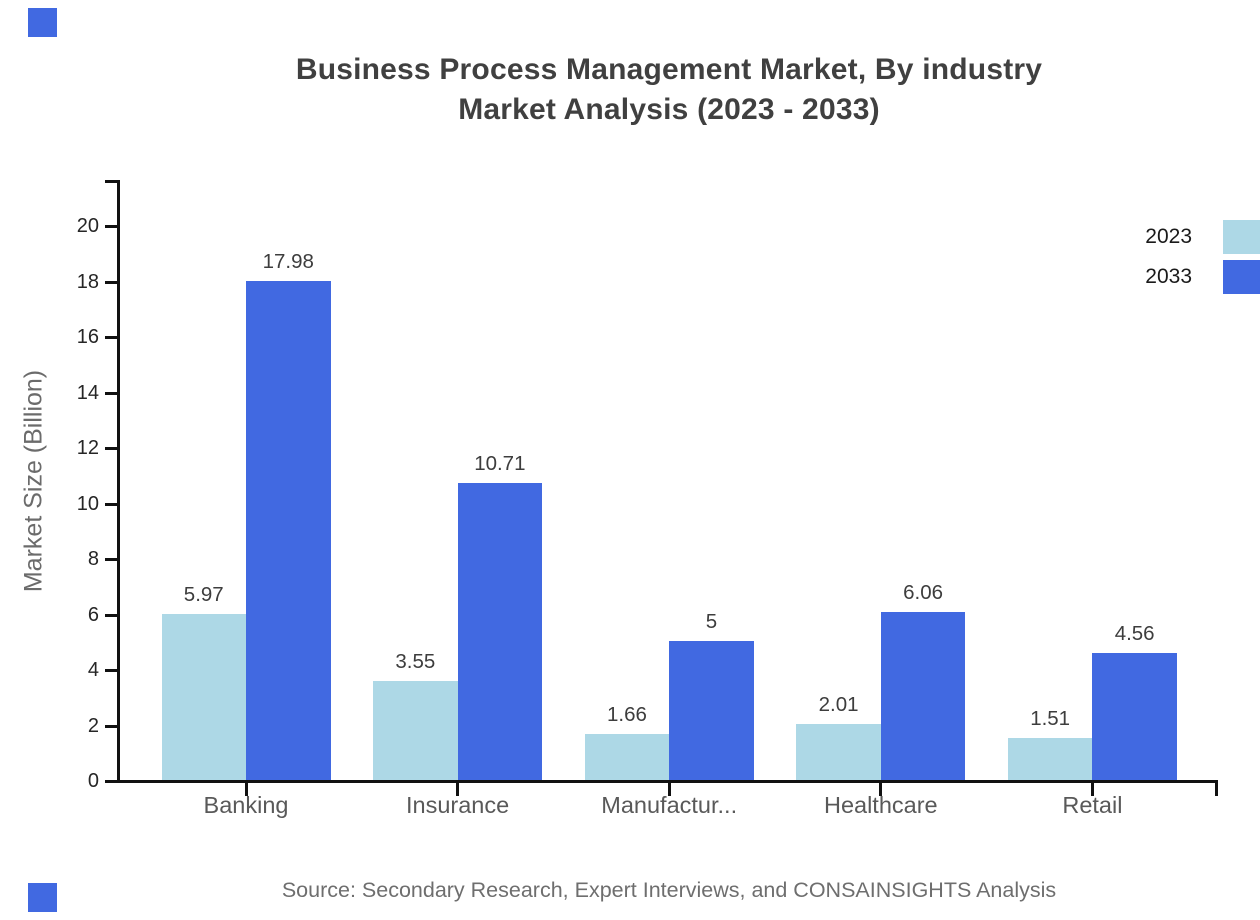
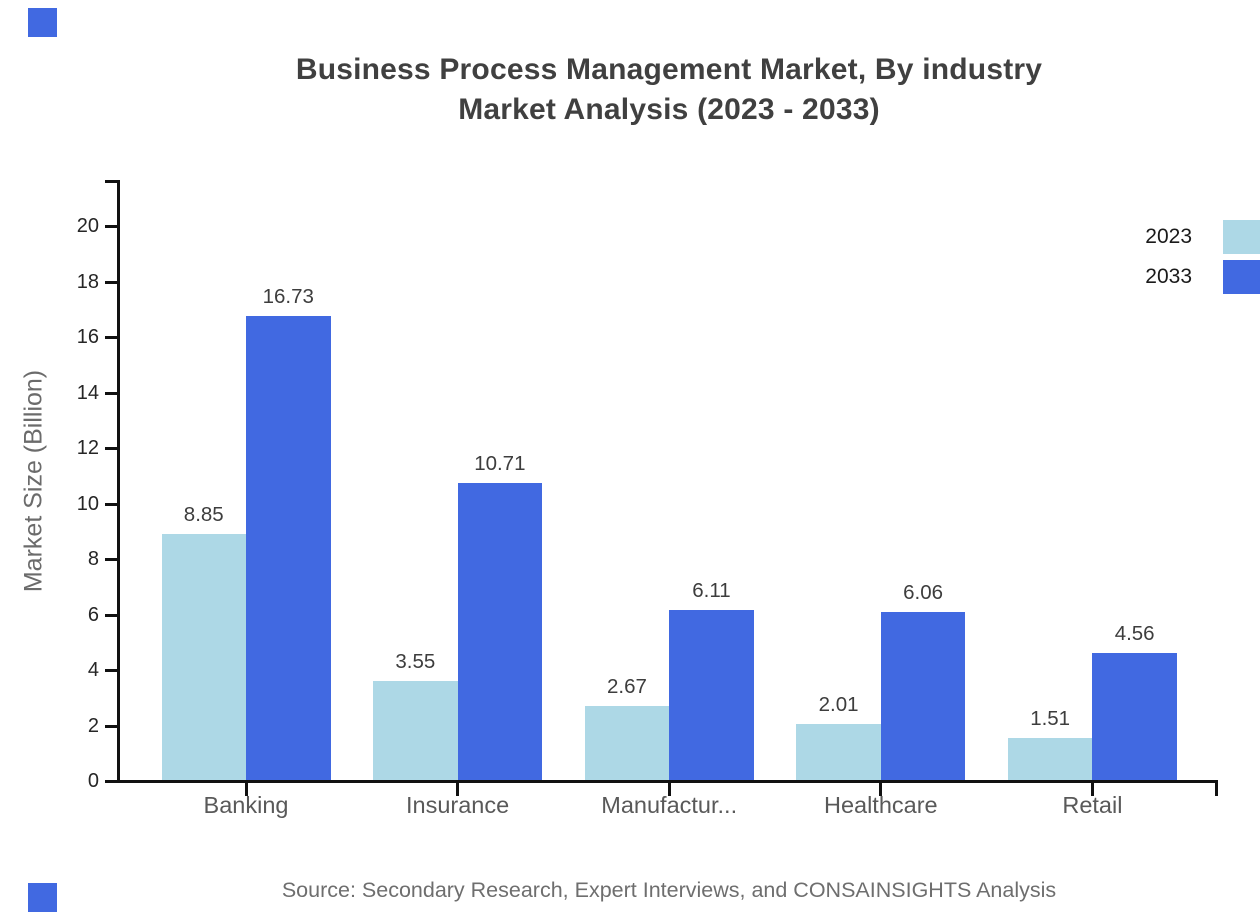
2023/Banking: 5.97 -> 8.85
2033/Banking: 17.98 -> 16.73
2023/Manufactur...: 1.66 -> 2.67
2033/Manufactur...: 5 -> 6.11
